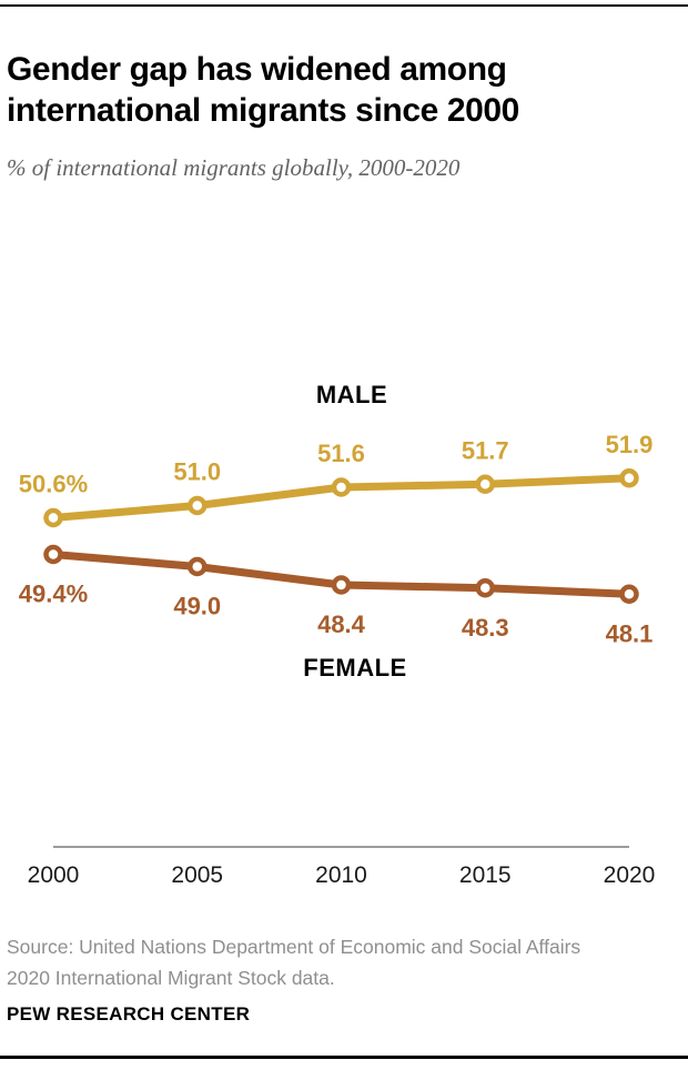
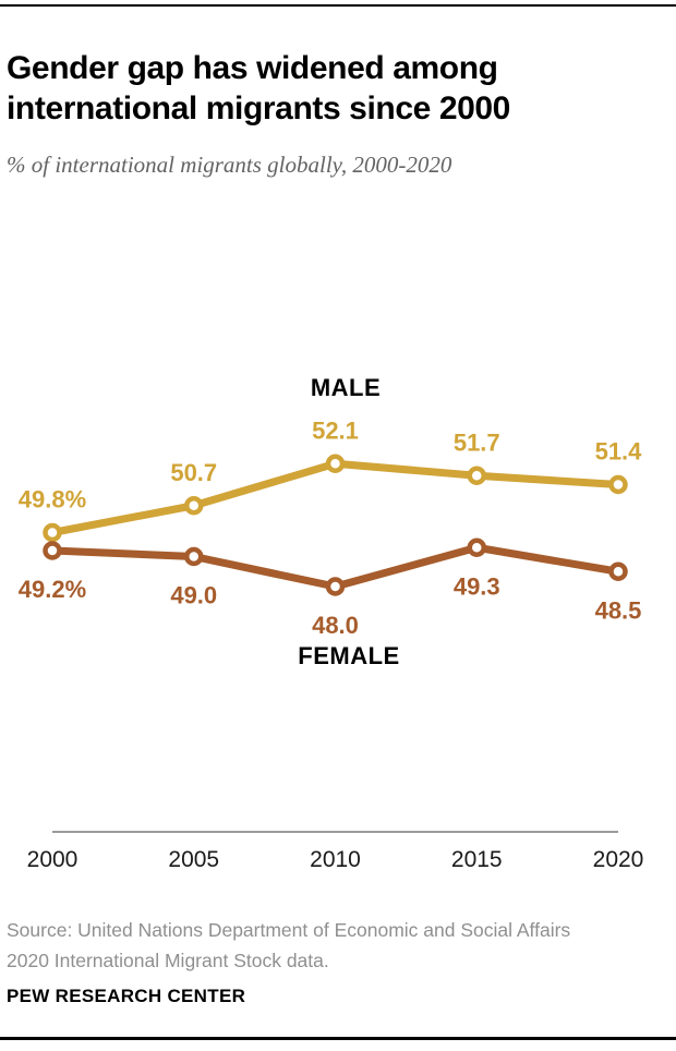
MALE/2000: 50.6% -> 49.8%
FEMALE/2000: 49.4% -> 49.2%
MALE/2005: 51.0 -> 50.7
MALE/2010: 51.6 -> 52.1
FEMALE/2010: 48.4 -> 48.0
FEMALE/2015: 48.3 -> 49.3
MALE/2020: 51.9 -> 51.4
FEMALE/2020: 48.1 -> 48.5
